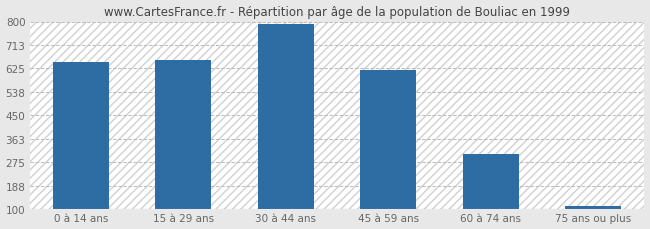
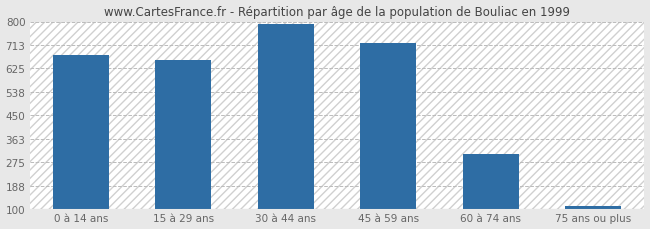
0 à 14 ans: 650 -> 675
45 à 59 ans: 620 -> 720
